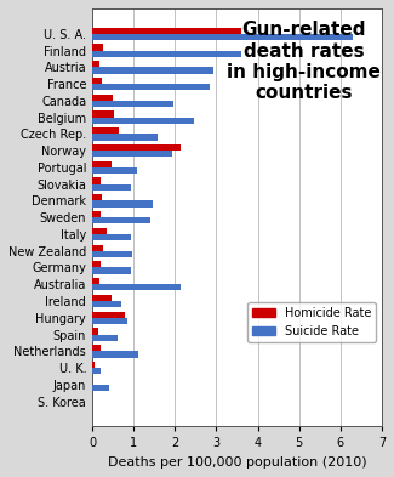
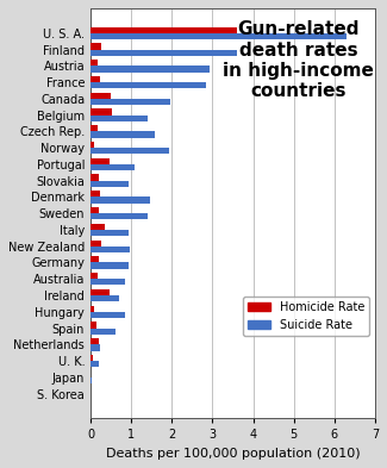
Suicide Rate/Belgium: 2.45 -> 1.41
Homicide Rate/Czech Rep.: 0.65 -> 0.18
Homicide Rate/Norway: 2.15 -> 0.10
Suicide Rate/Australia: 2.15 -> 0.86
Homicide Rate/Hungary: 0.80 -> 0.10
Suicide Rate/Netherlands: 1.10 -> 0.23
Suicide Rate/Japan: 0.40 -> 0.04
